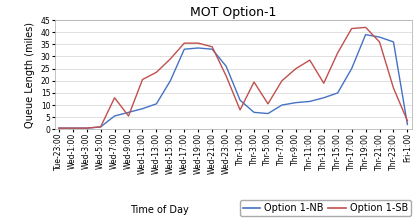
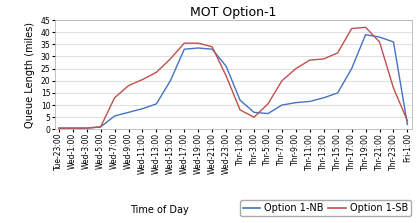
Option 1-SB/Wed-9:00: 5.5 -> 18.0
Option 1-SB/Thr-3:00: 19.5 -> 5.0
Option 1-SB/Thr-13:00: 19.0 -> 29.0
